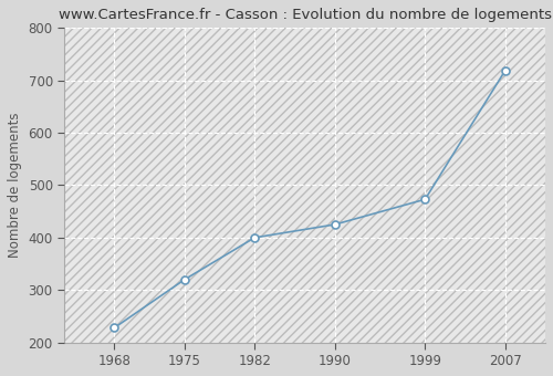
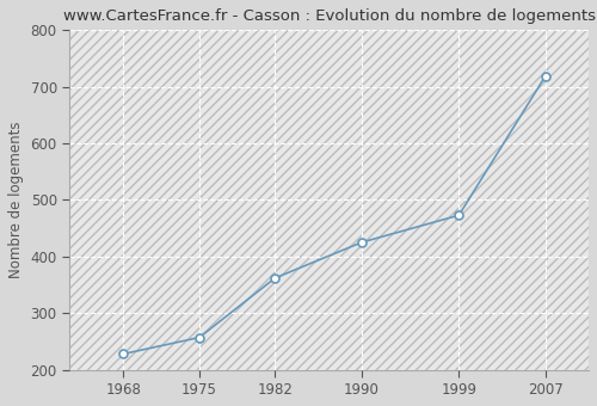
1975: 320 -> 257
1982: 400 -> 362
